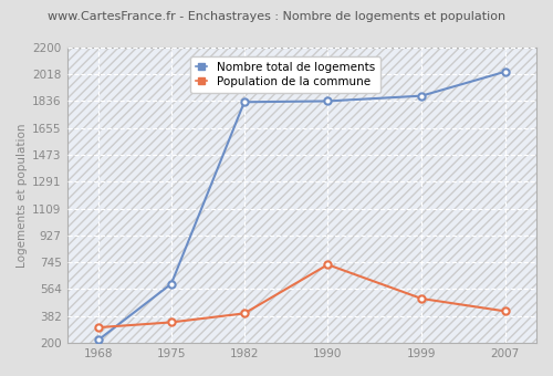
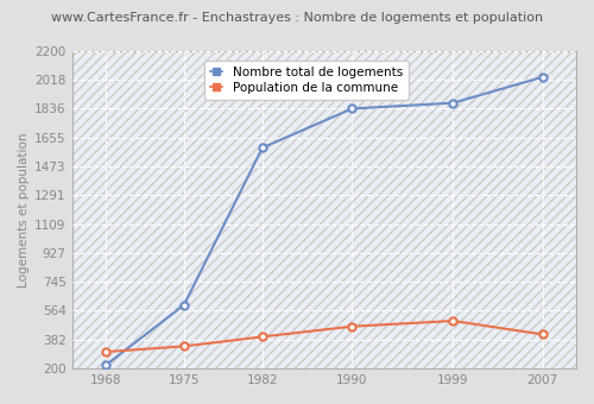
Nombre total de logements/1982: 1830 -> 1590
Population de la commune/1990: 730 -> 460
